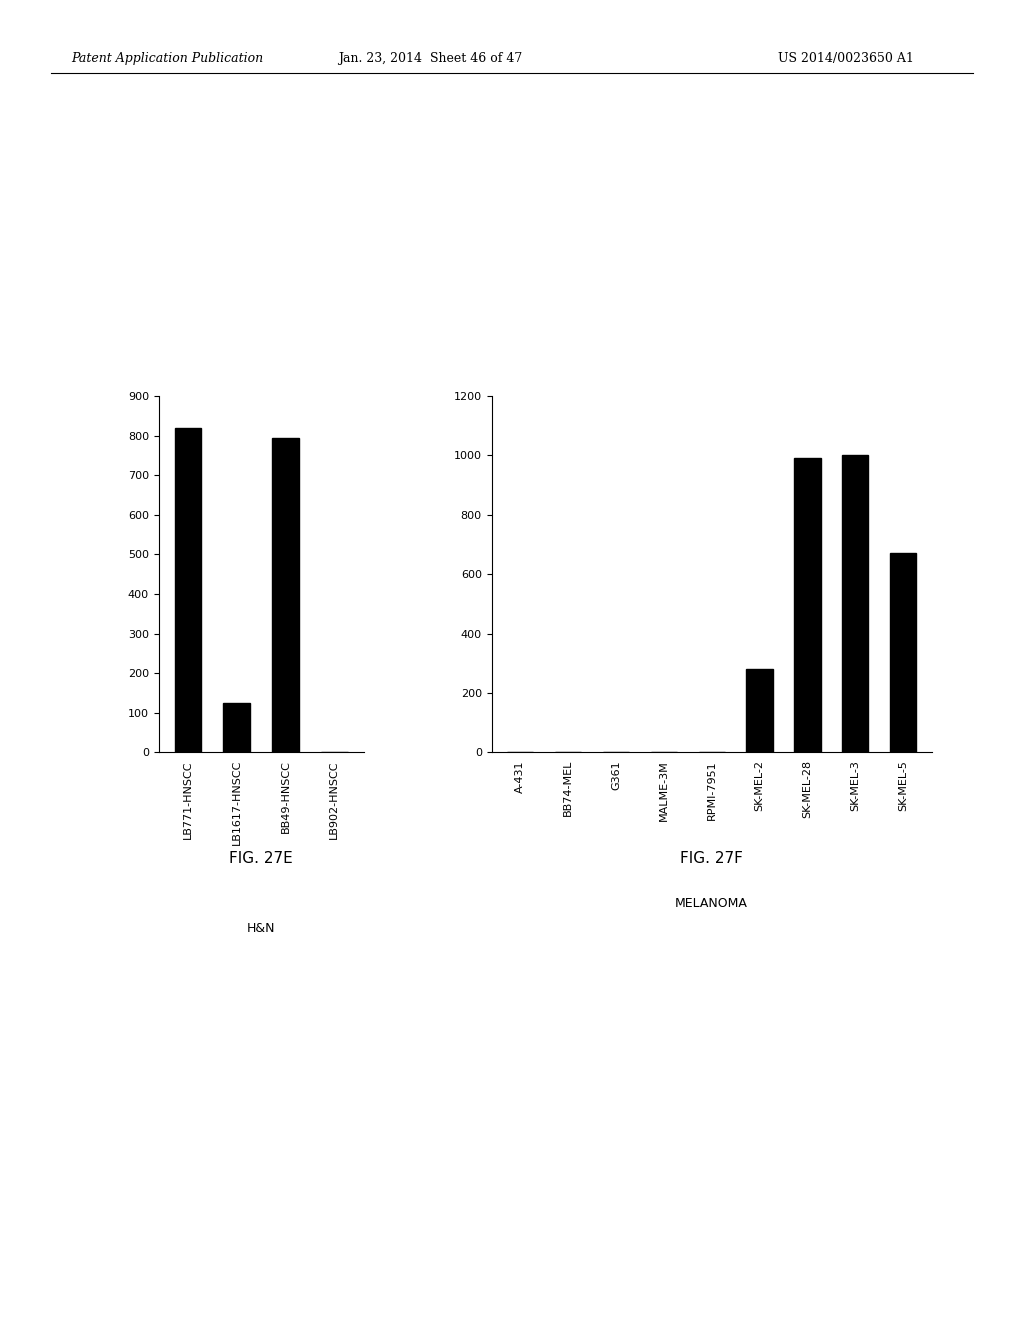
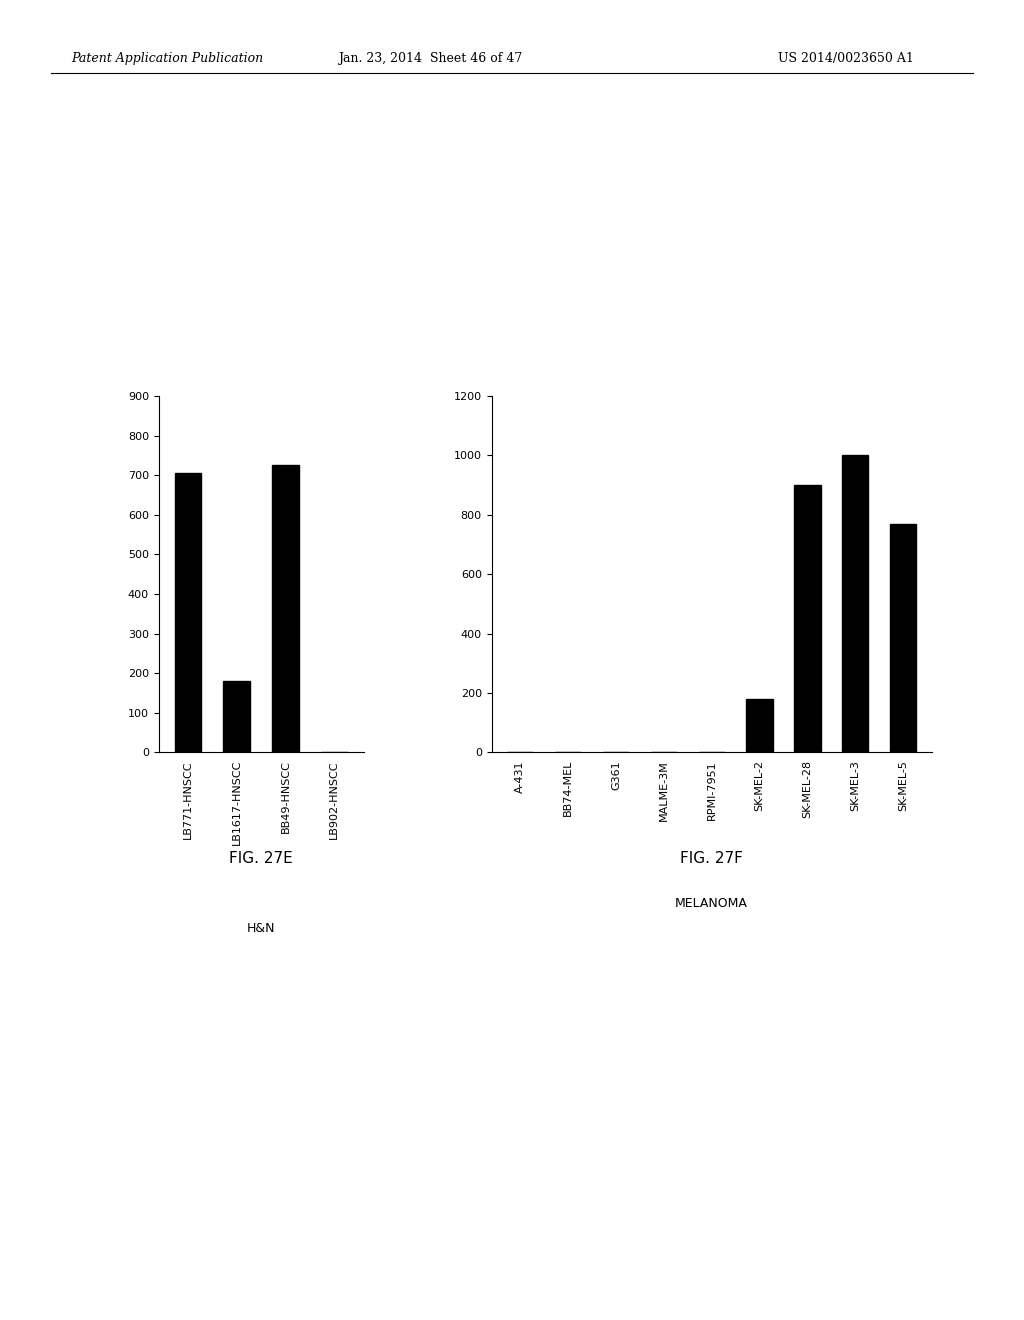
LB771-HNSCC: 820 -> 705
LB1617-HNSCC: 125 -> 180
BB49-HNSCC: 795 -> 725
SK-MEL-2: 280 -> 180
SK-MEL-28: 990 -> 900
SK-MEL-5: 670 -> 770
